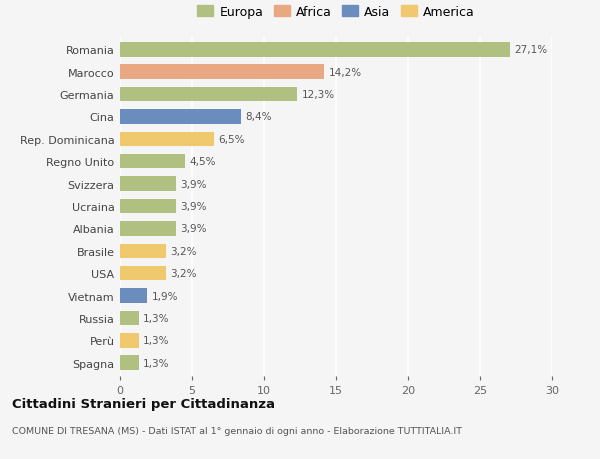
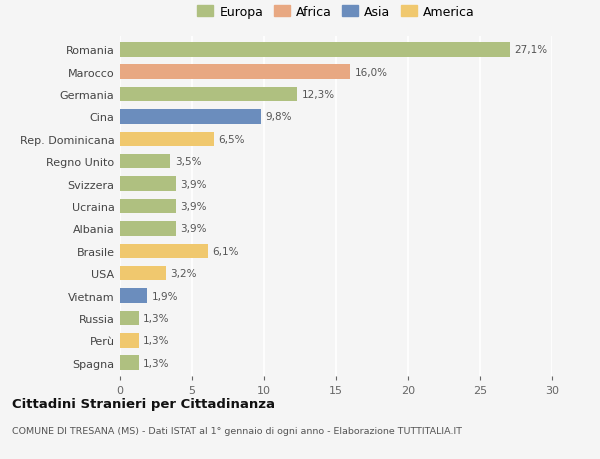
Marocco: 14,2% -> 16,0%
Cina: 8,4% -> 9,8%
Regno Unito: 4,5% -> 3,5%
Brasile: 3,2% -> 6,1%
